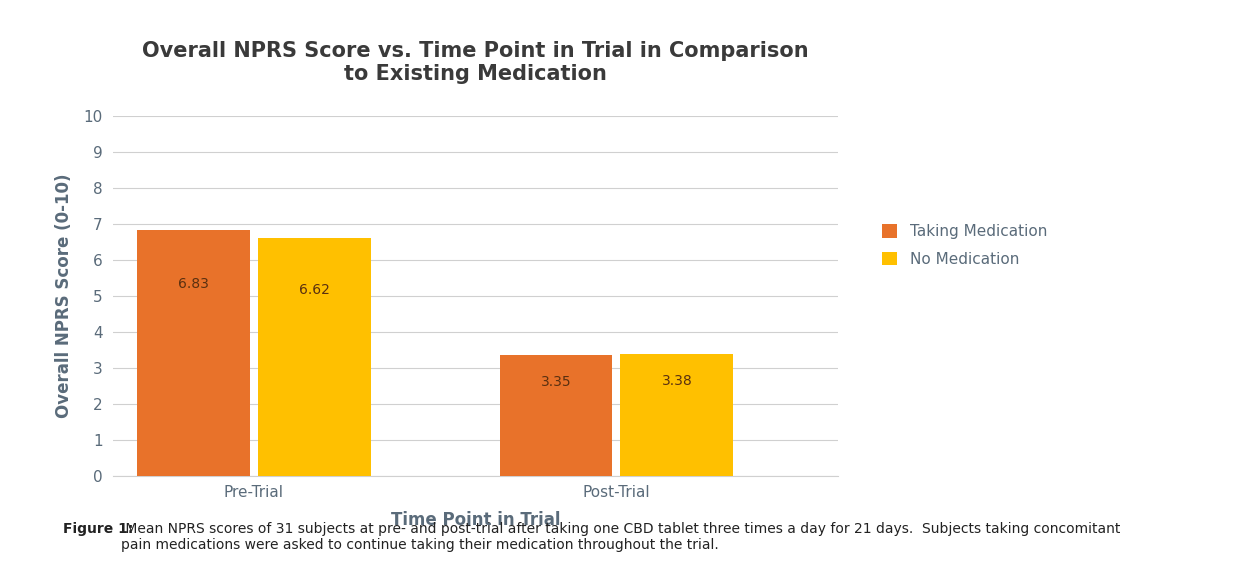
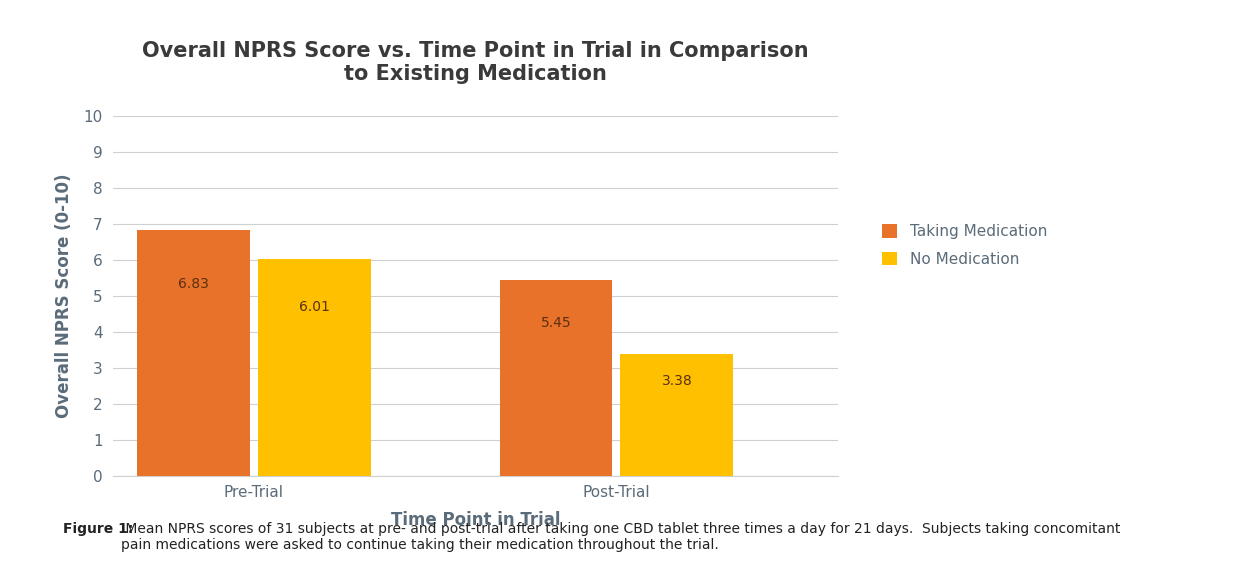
No Medication/Pre-Trial: 6.62 -> 6.01
Taking Medication/Post-Trial: 3.35 -> 5.45
